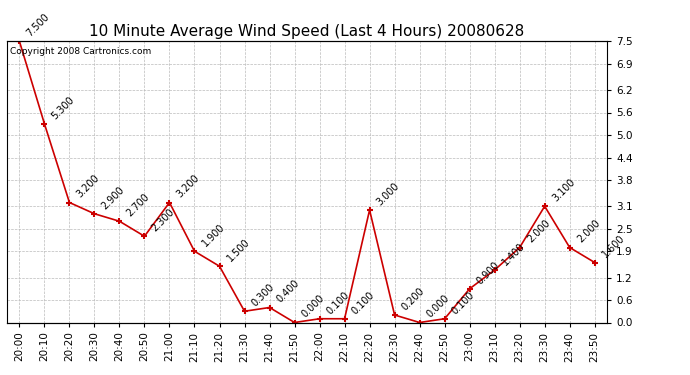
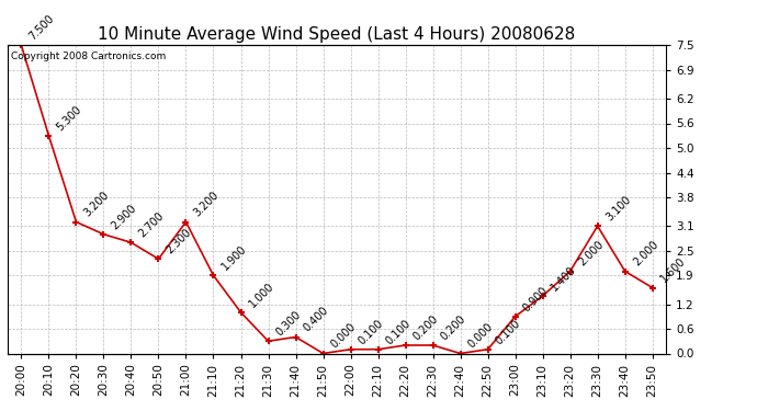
21:20: 1.500 -> 1.000
22:20: 3.000 -> 0.200
